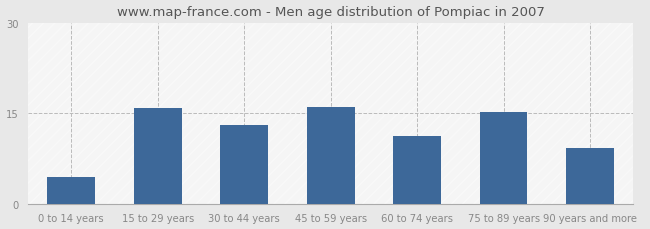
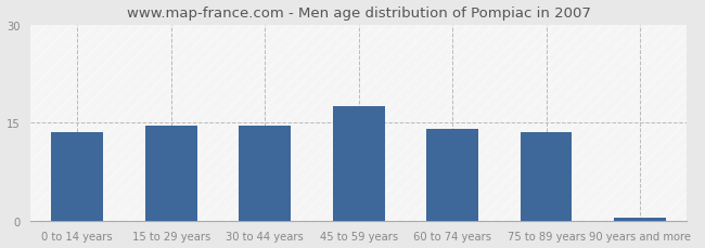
0 to 14 years: 4.4 -> 13.5
15 to 29 years: 15.8 -> 14.5
30 to 44 years: 13.0 -> 14.5
45 to 59 years: 16.0 -> 17.5
60 to 74 years: 11.2 -> 14.0
75 to 89 years: 15.2 -> 13.5
90 years and more: 9.2 -> 0.5
